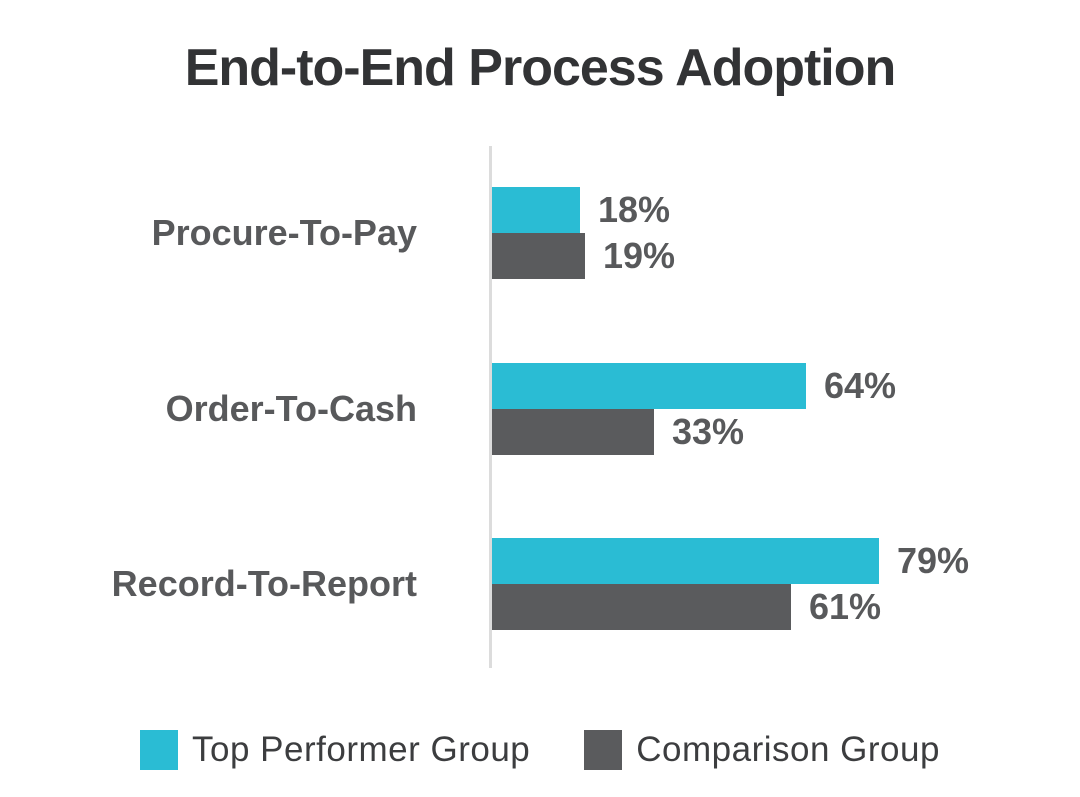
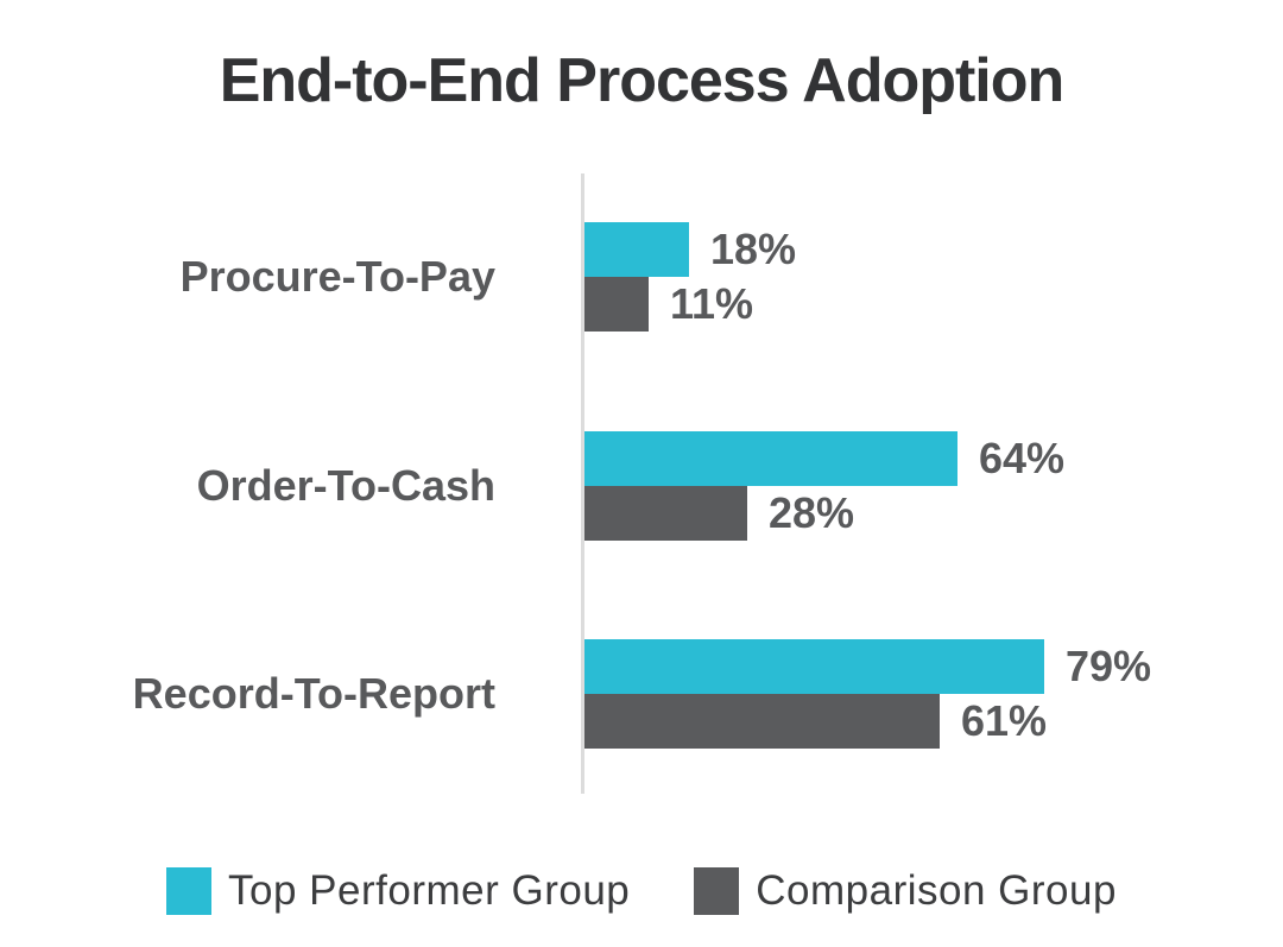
Comparison Group/Procure-To-Pay: 19% -> 11%
Comparison Group/Order-To-Cash: 33% -> 28%
